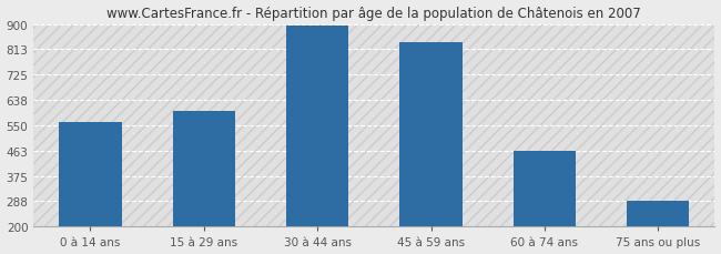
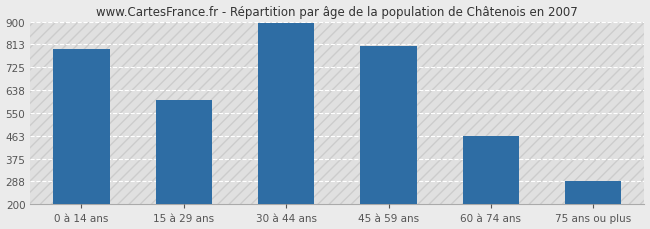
0 à 14 ans: 560 -> 795
45 à 59 ans: 835 -> 805
